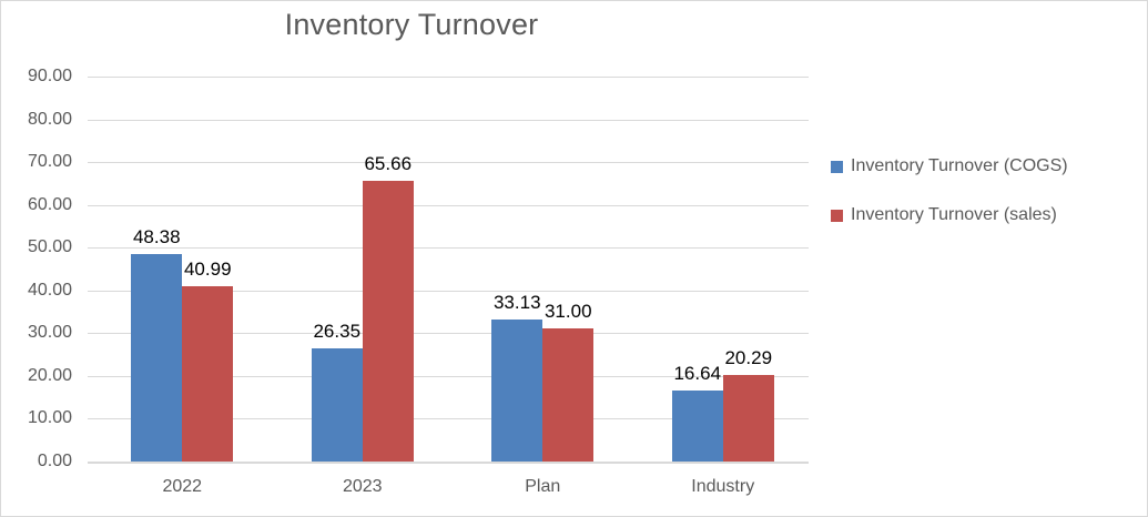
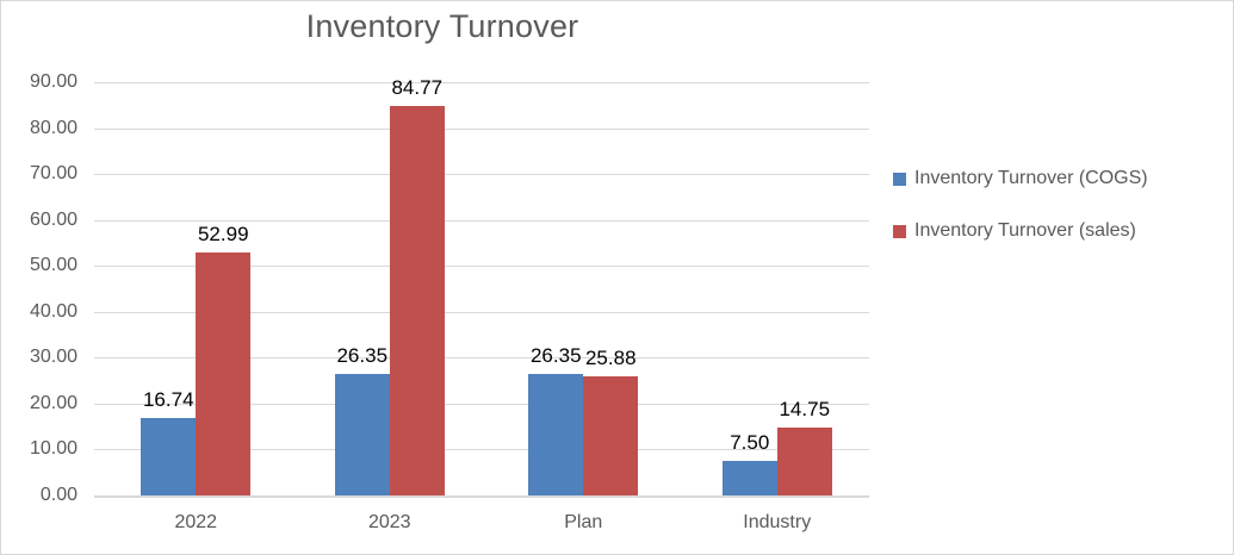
Inventory Turnover (COGS)/2022: 48.38 -> 16.74
Inventory Turnover (sales)/2022: 40.99 -> 52.99
Inventory Turnover (sales)/2023: 65.66 -> 84.77
Inventory Turnover (COGS)/Plan: 33.13 -> 26.35
Inventory Turnover (sales)/Plan: 31.00 -> 25.88
Inventory Turnover (COGS)/Industry: 16.64 -> 7.50
Inventory Turnover (sales)/Industry: 20.29 -> 14.75
